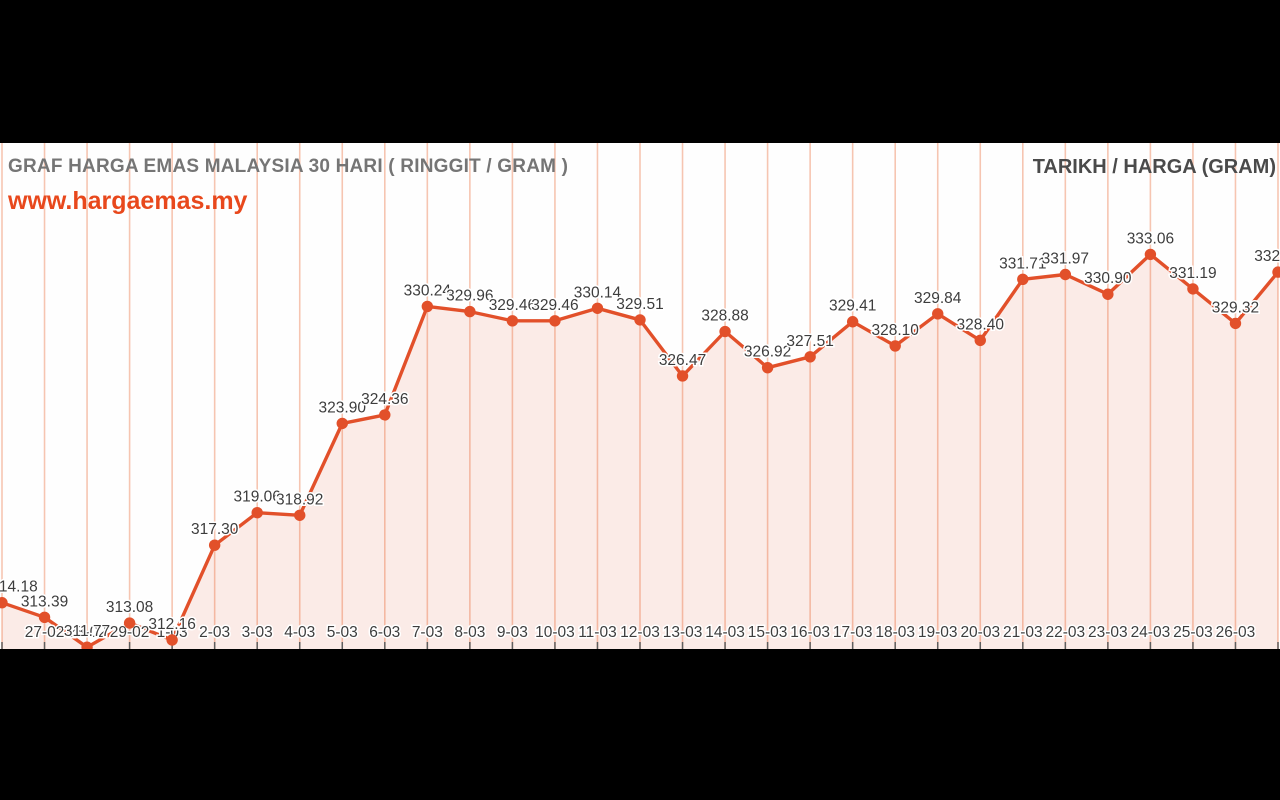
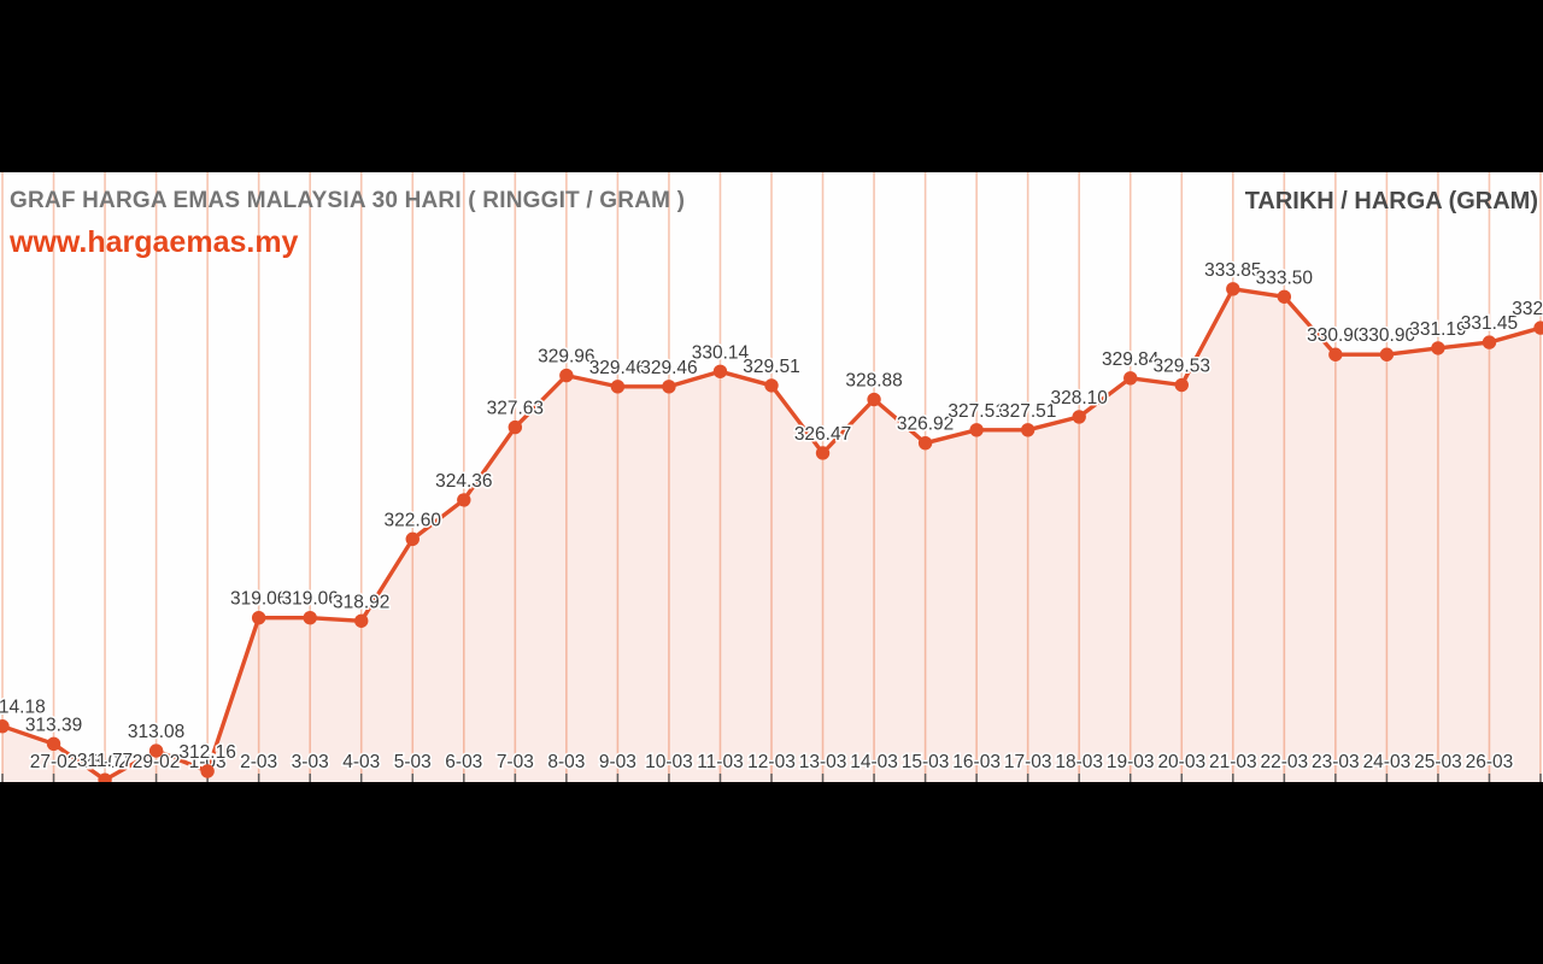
2-03: 317.30 -> 319.06
5-03: 323.90 -> 322.60
7-03: 330.24 -> 327.63
17-03: 329.41 -> 327.51
20-03: 328.40 -> 329.53
21-03: 331.71 -> 333.85
22-03: 331.97 -> 333.50
24-03: 333.06 -> 330.90
26-03: 329.32 -> 331.45
